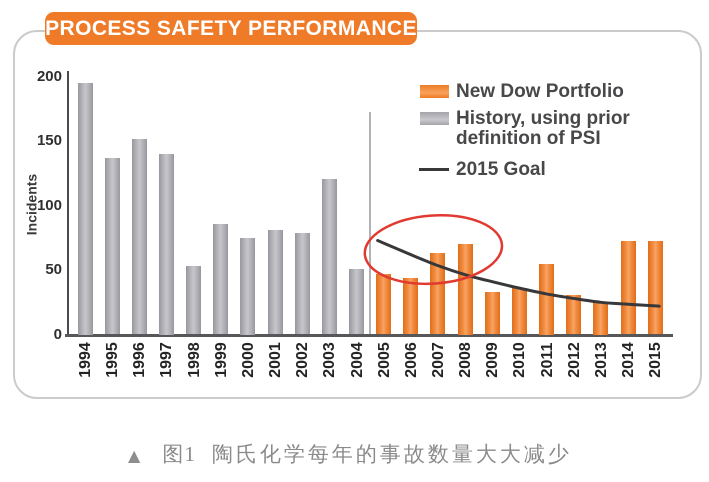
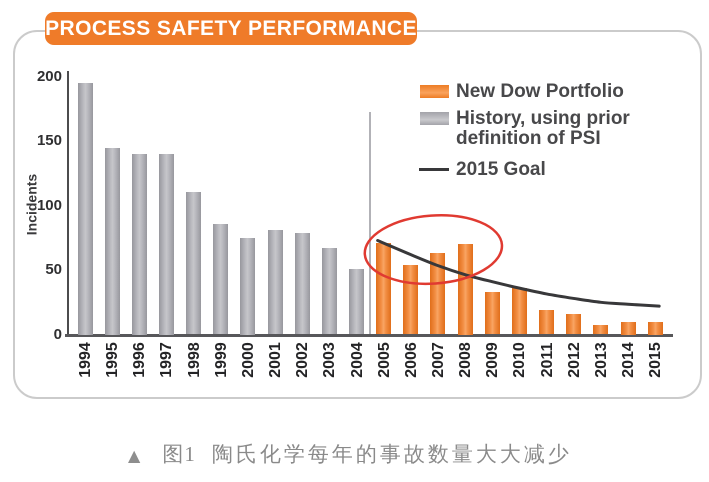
History, using prior definition of PSI/1995: 137 -> 145
History, using prior definition of PSI/1996: 152 -> 140
History, using prior definition of PSI/1998: 53 -> 111
History, using prior definition of PSI/2003: 121 -> 67
New Dow Portfolio/2005: 47 -> 71
New Dow Portfolio/2006: 44 -> 54
New Dow Portfolio/2011: 55 -> 19
New Dow Portfolio/2012: 31 -> 16
New Dow Portfolio/2013: 25 -> 7
New Dow Portfolio/2014: 73 -> 10
New Dow Portfolio/2015: 73 -> 10
